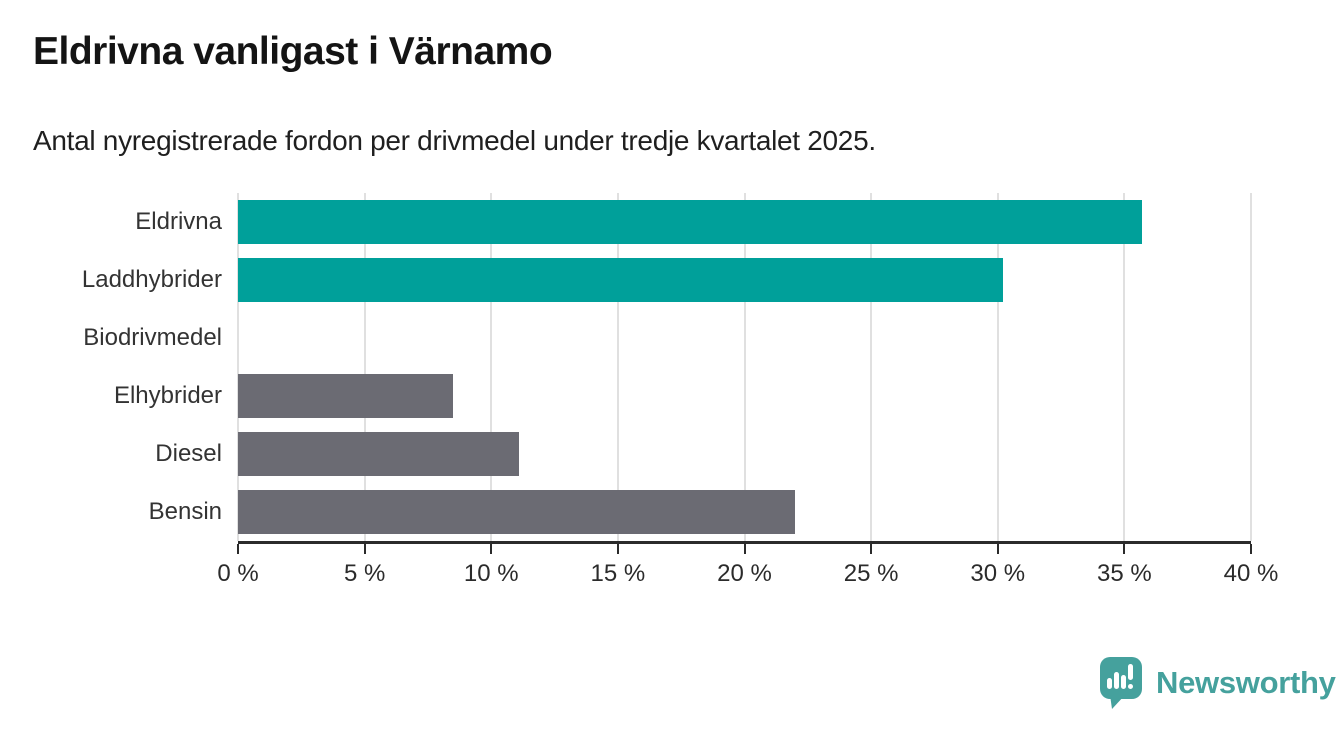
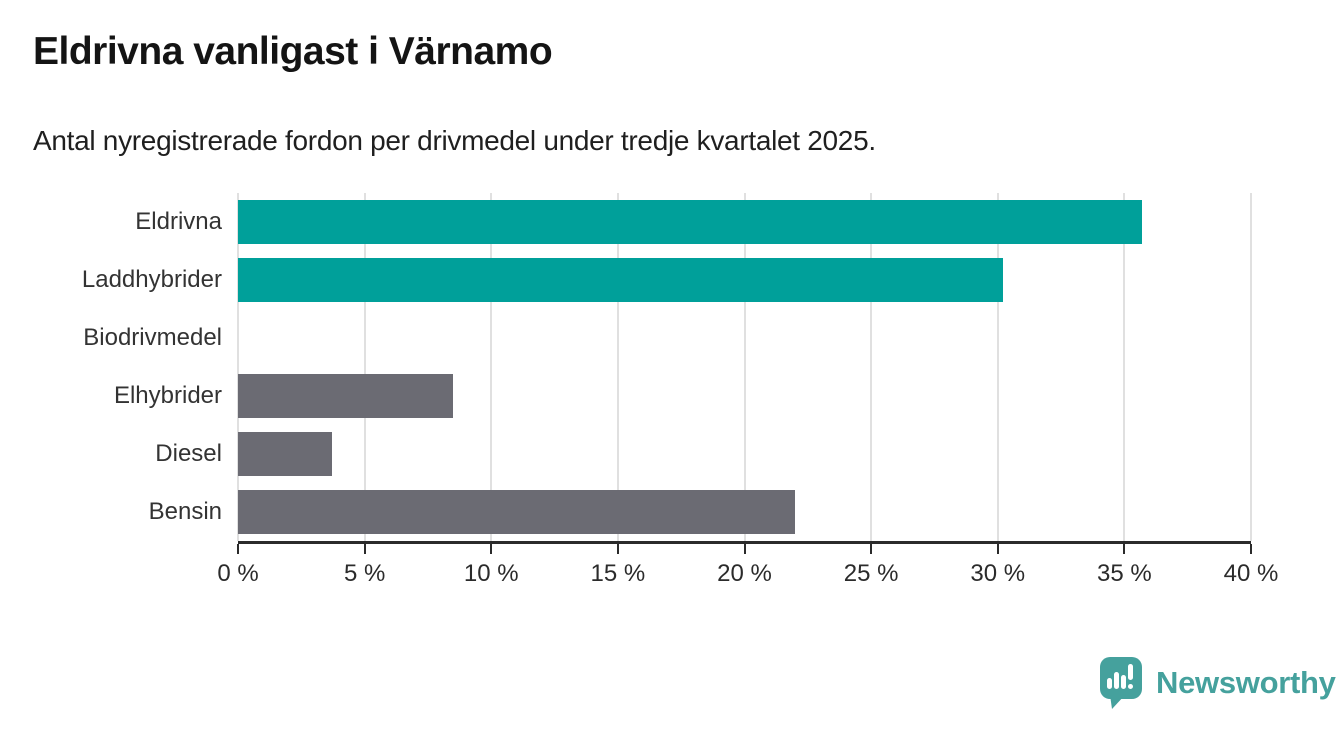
Diesel: 11.1% -> 3.7%
